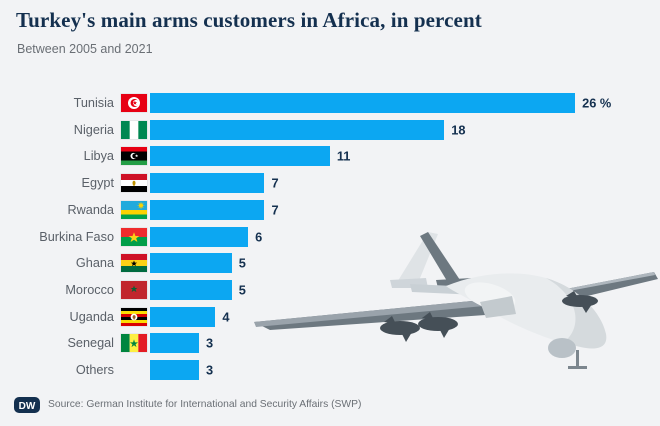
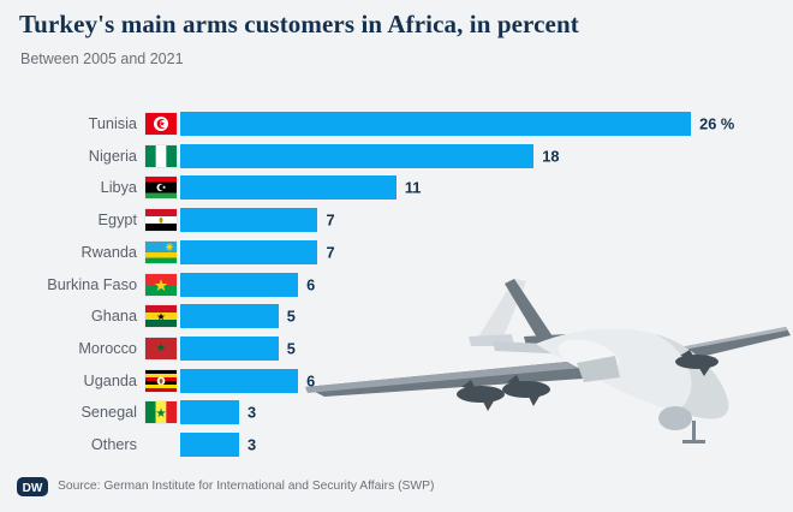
Uganda: 4 -> 6
